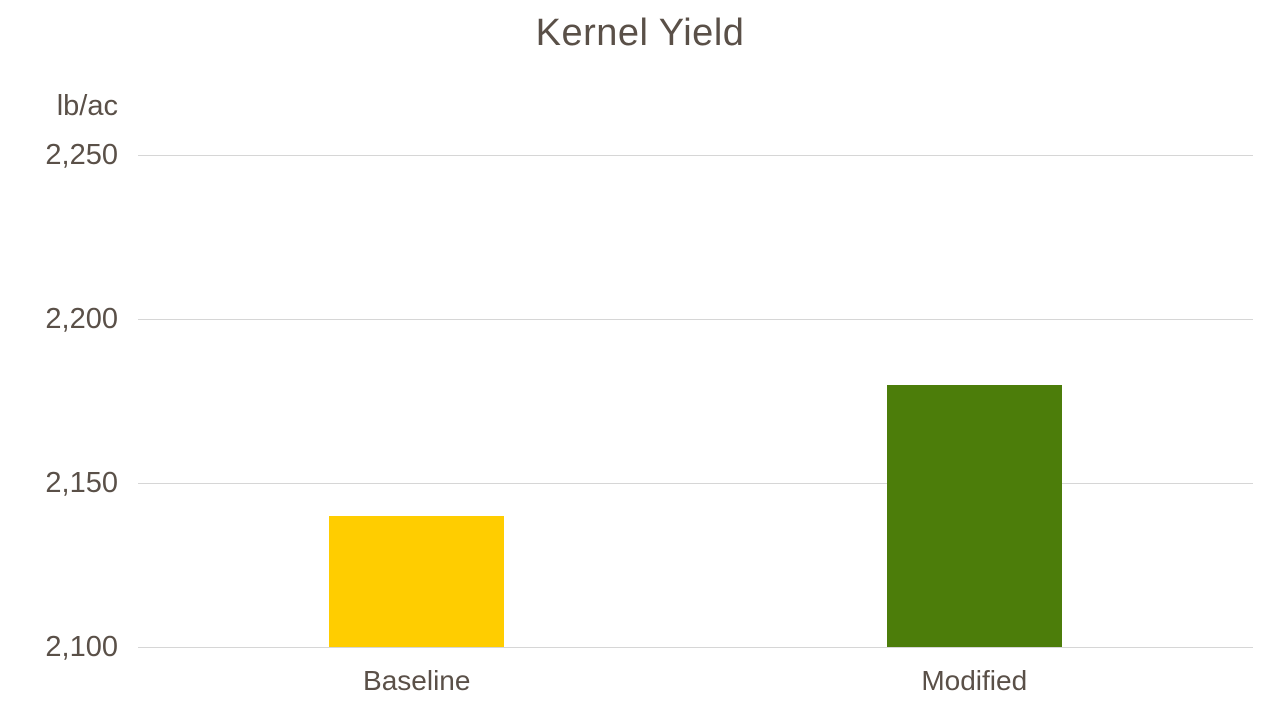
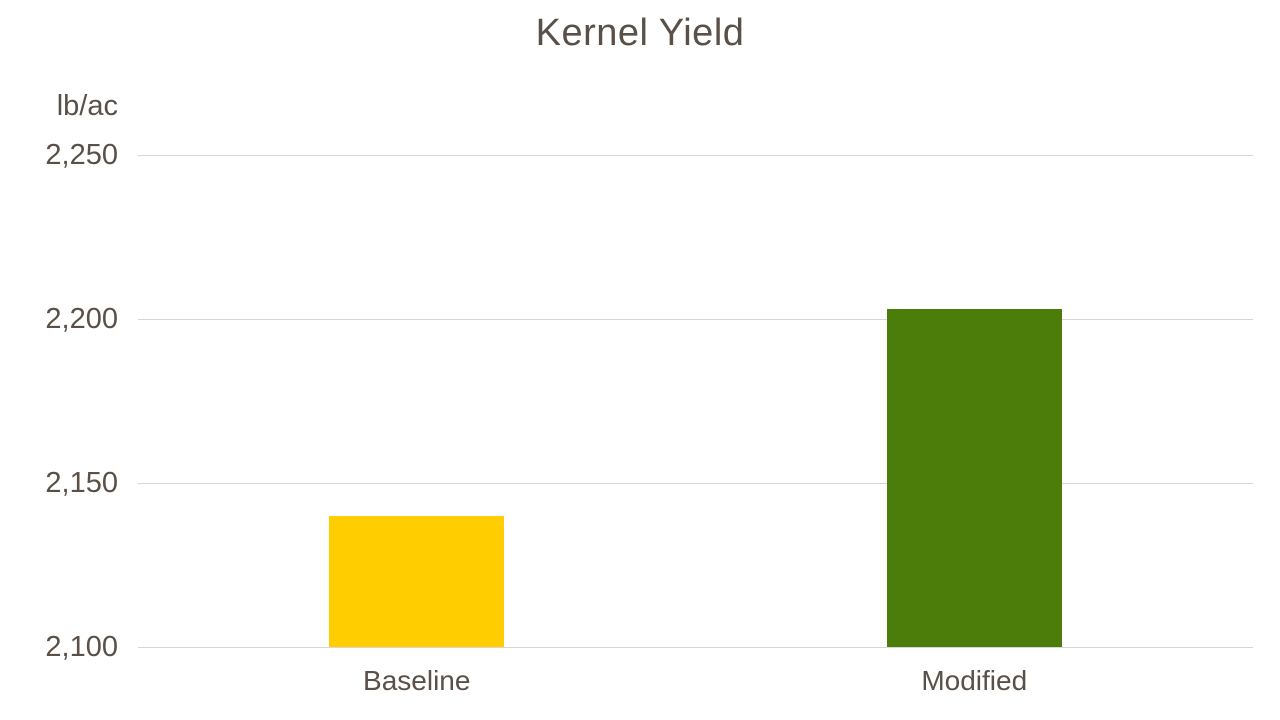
Modified: 2180 -> 2203
